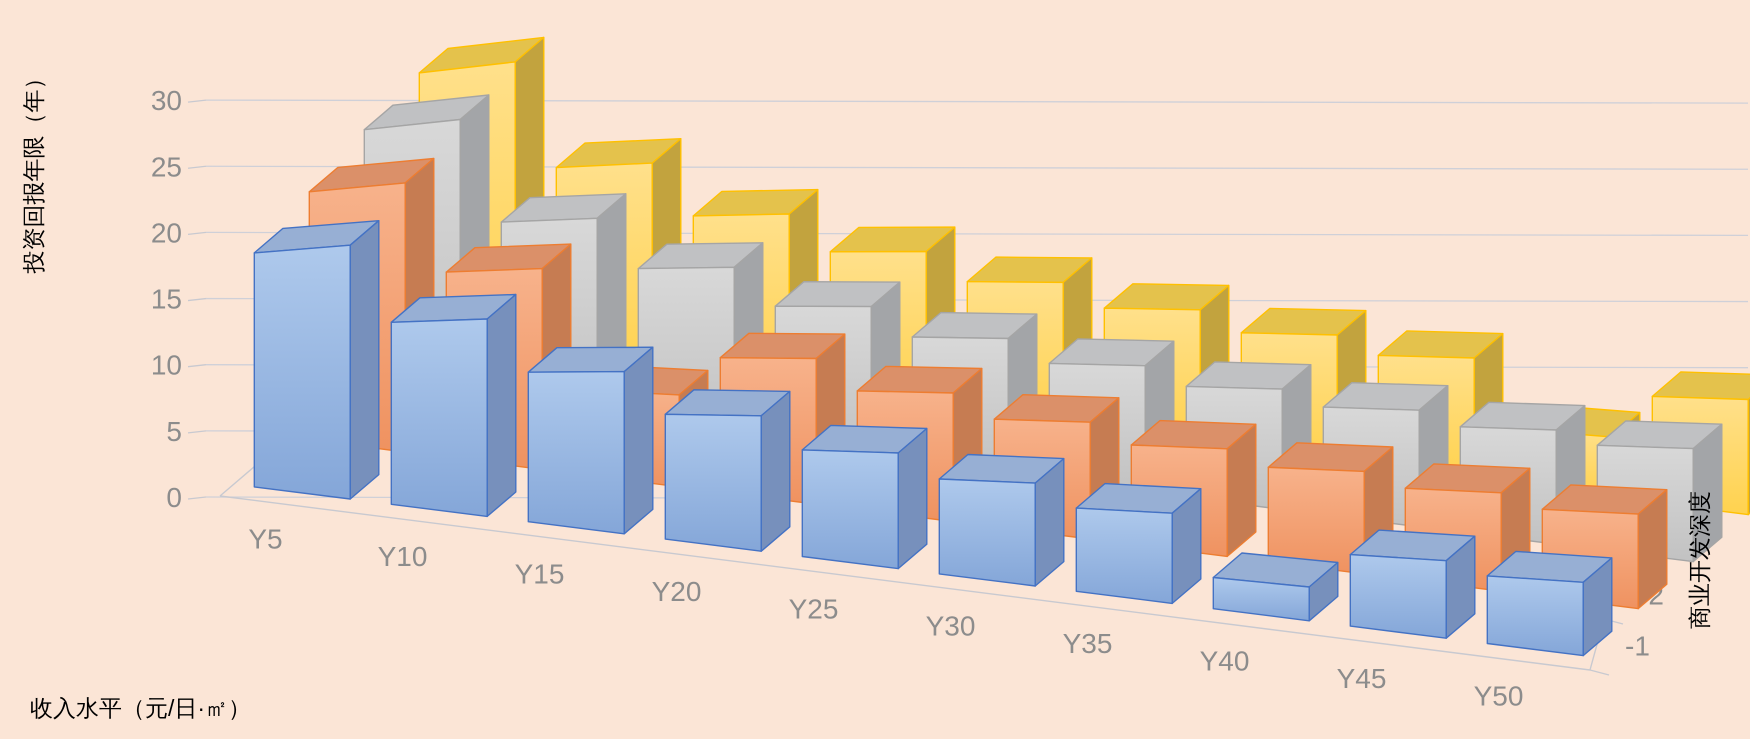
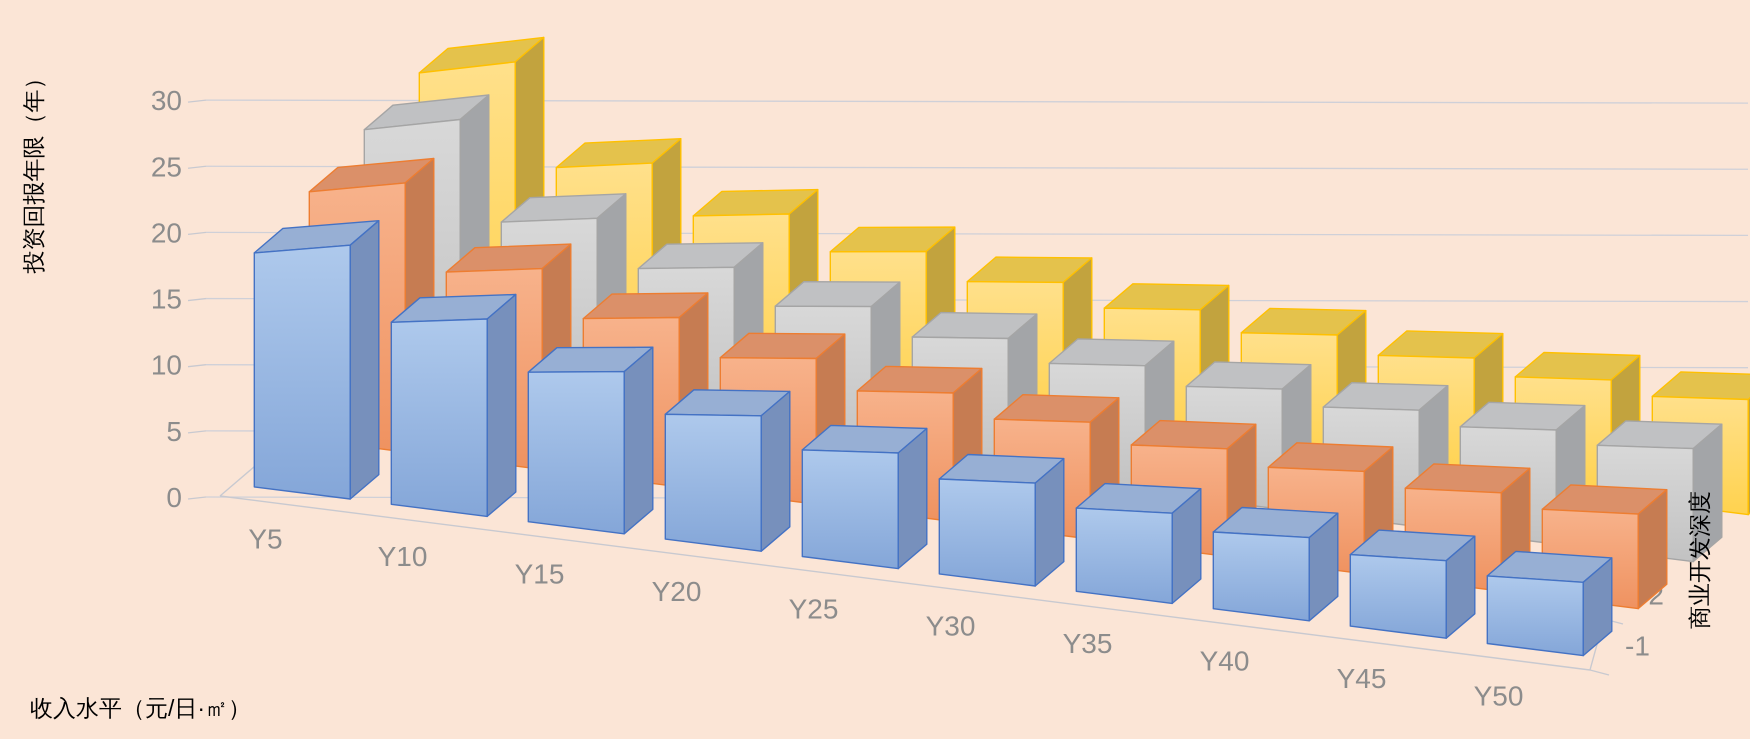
-2/Y15: 7.0 -> 12.9
-1/Y40: 2.4 -> 5.9
-4/Y45: 5.4 -> 10.5
